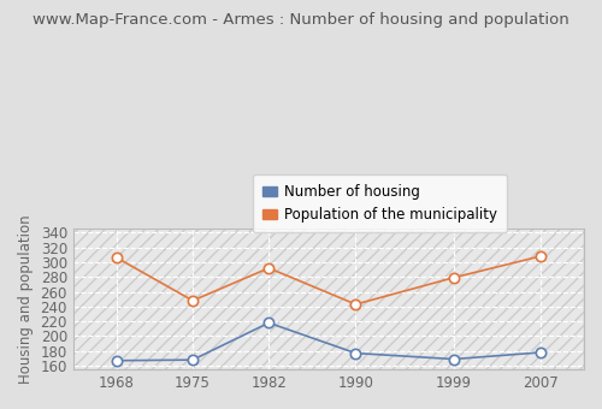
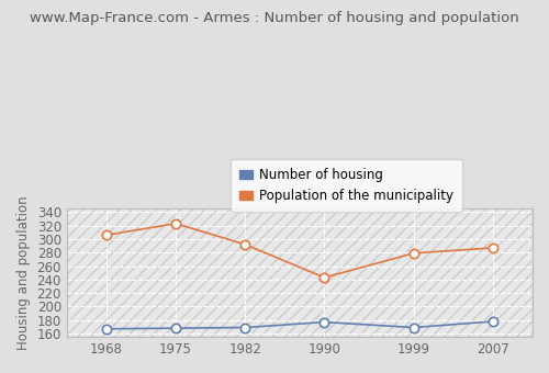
Population of the municipality/1975: 248 -> 323
Number of housing/1982: 218 -> 169
Population of the municipality/2007: 308 -> 287
